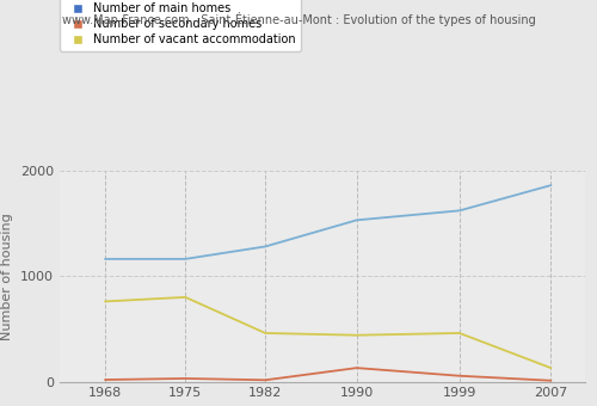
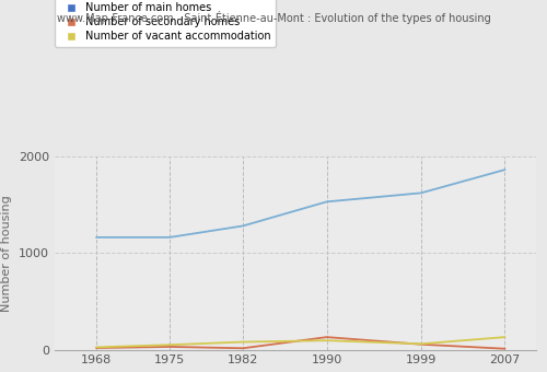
Number of vacant accommodation/1968: 760 -> 20
Number of vacant accommodation/1975: 800 -> 50
Number of vacant accommodation/1982: 460 -> 80
Number of vacant accommodation/1990: 440 -> 100
Number of vacant accommodation/1999: 460 -> 60
